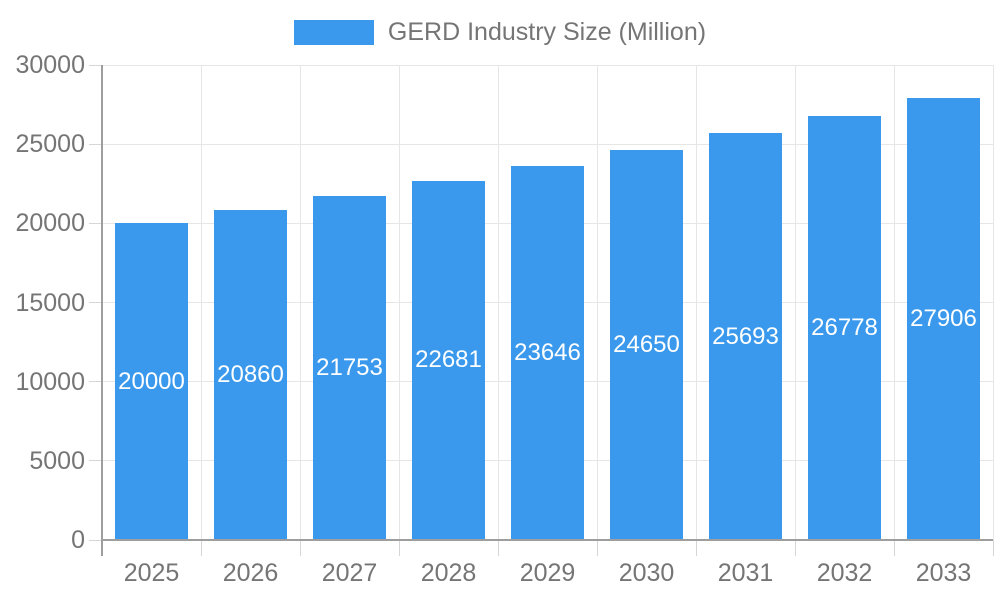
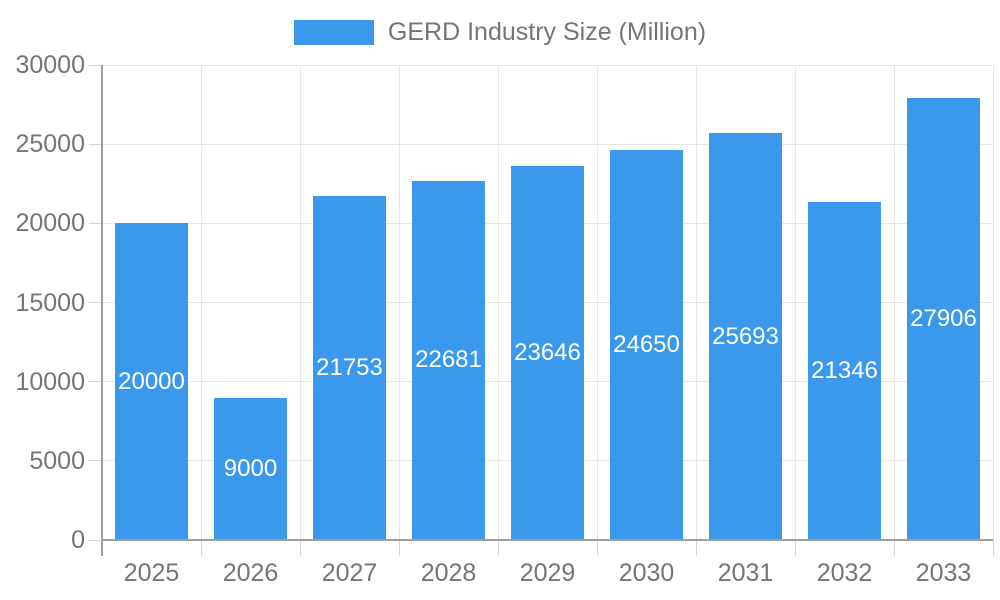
2026: 20860 -> 9000
2032: 26778 -> 21346
